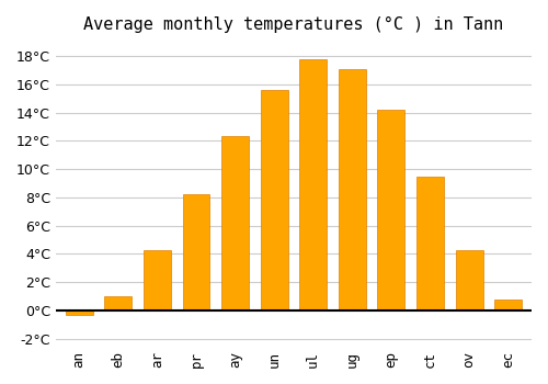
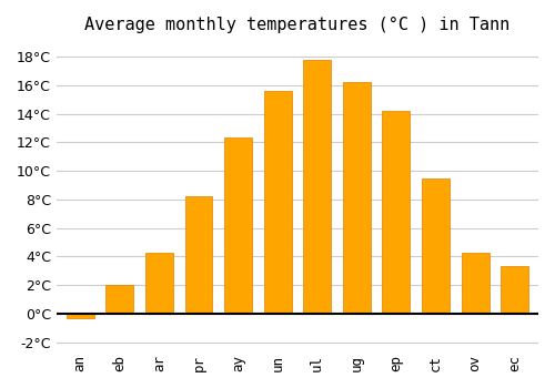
eb: 1.0°C -> 2.0°C
ug: 17.1°C -> 16.2°C
ec: 0.8°C -> 3.3°C
